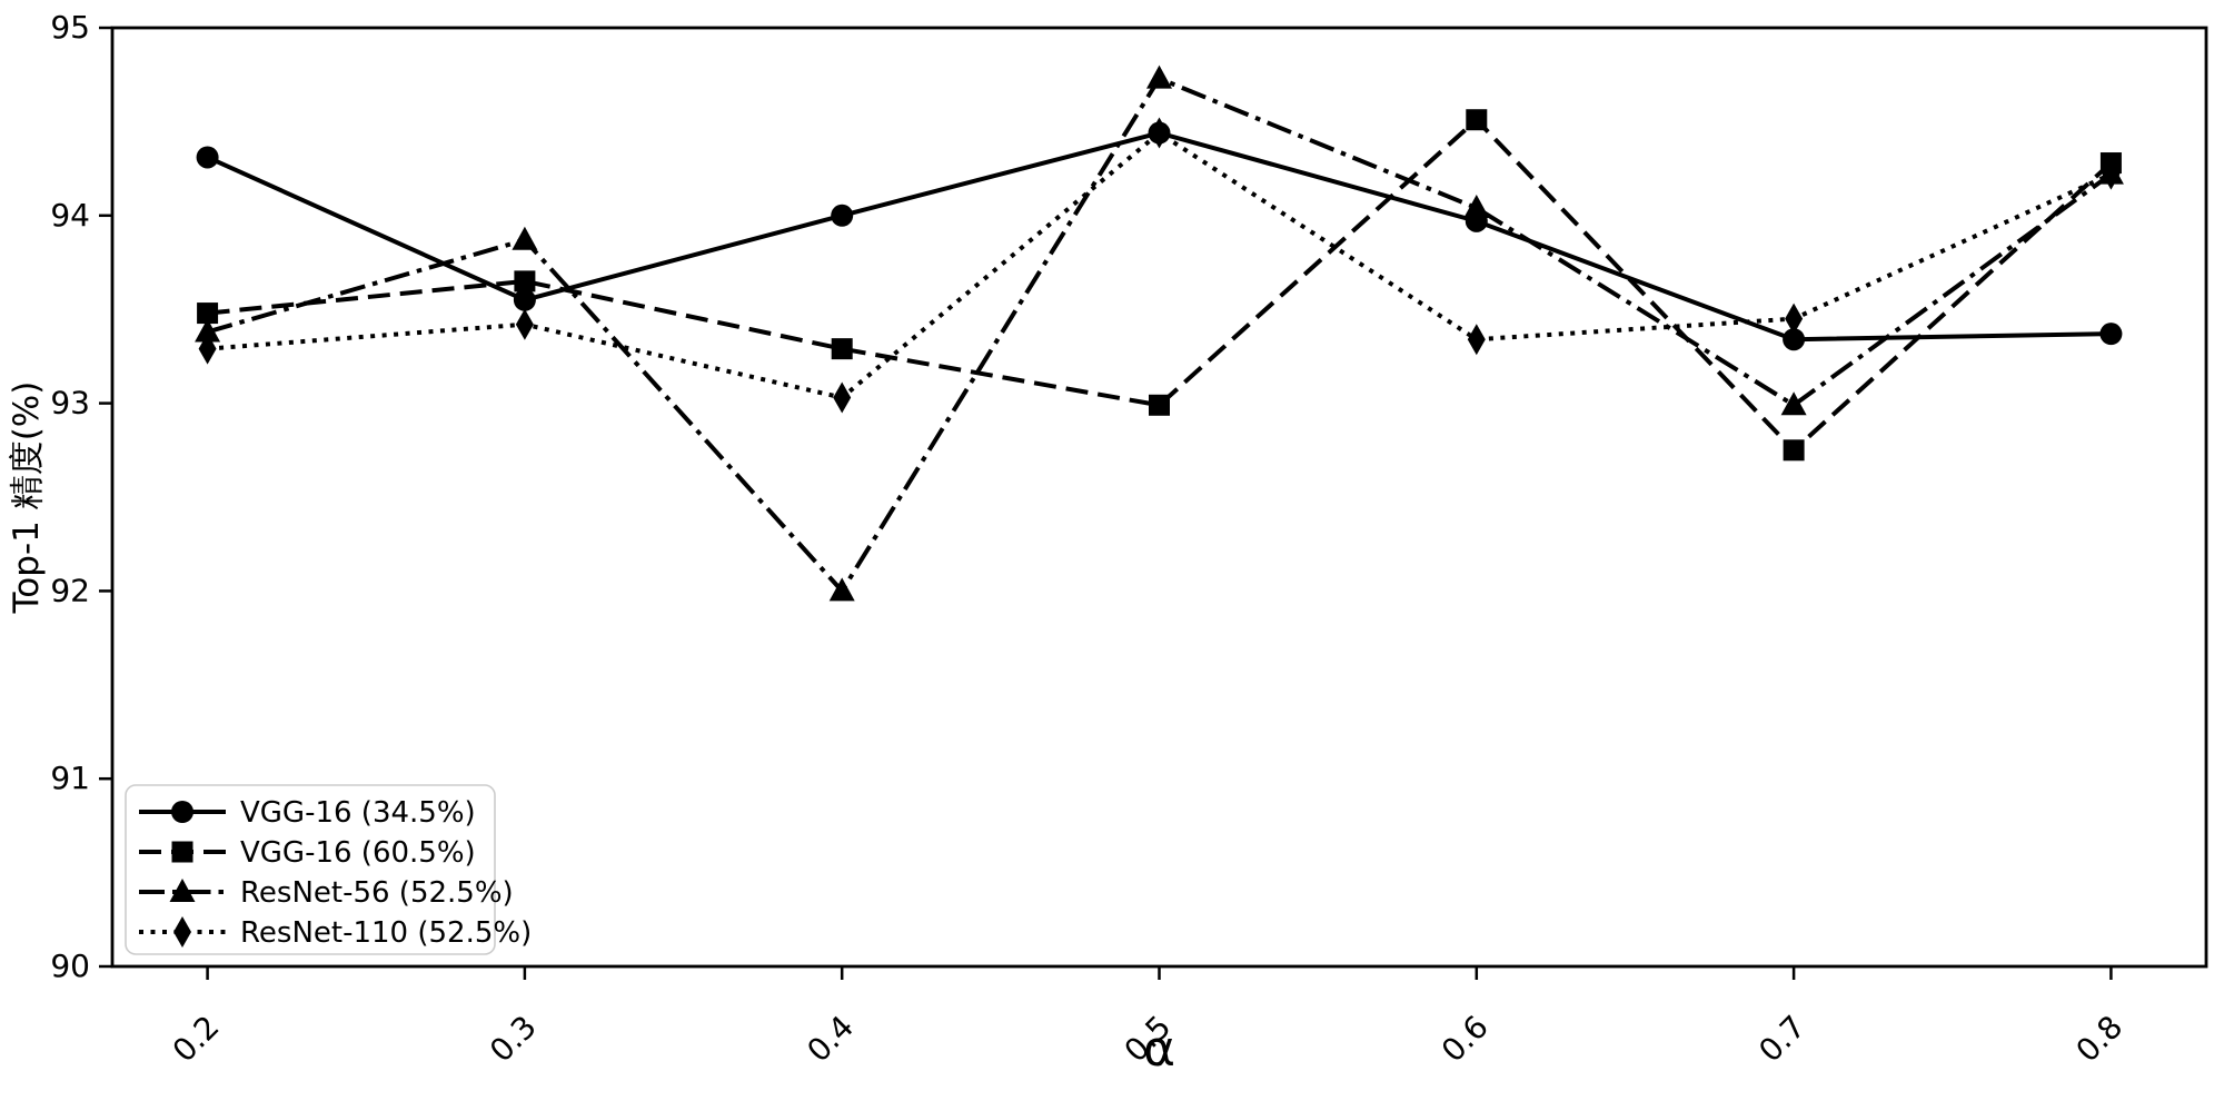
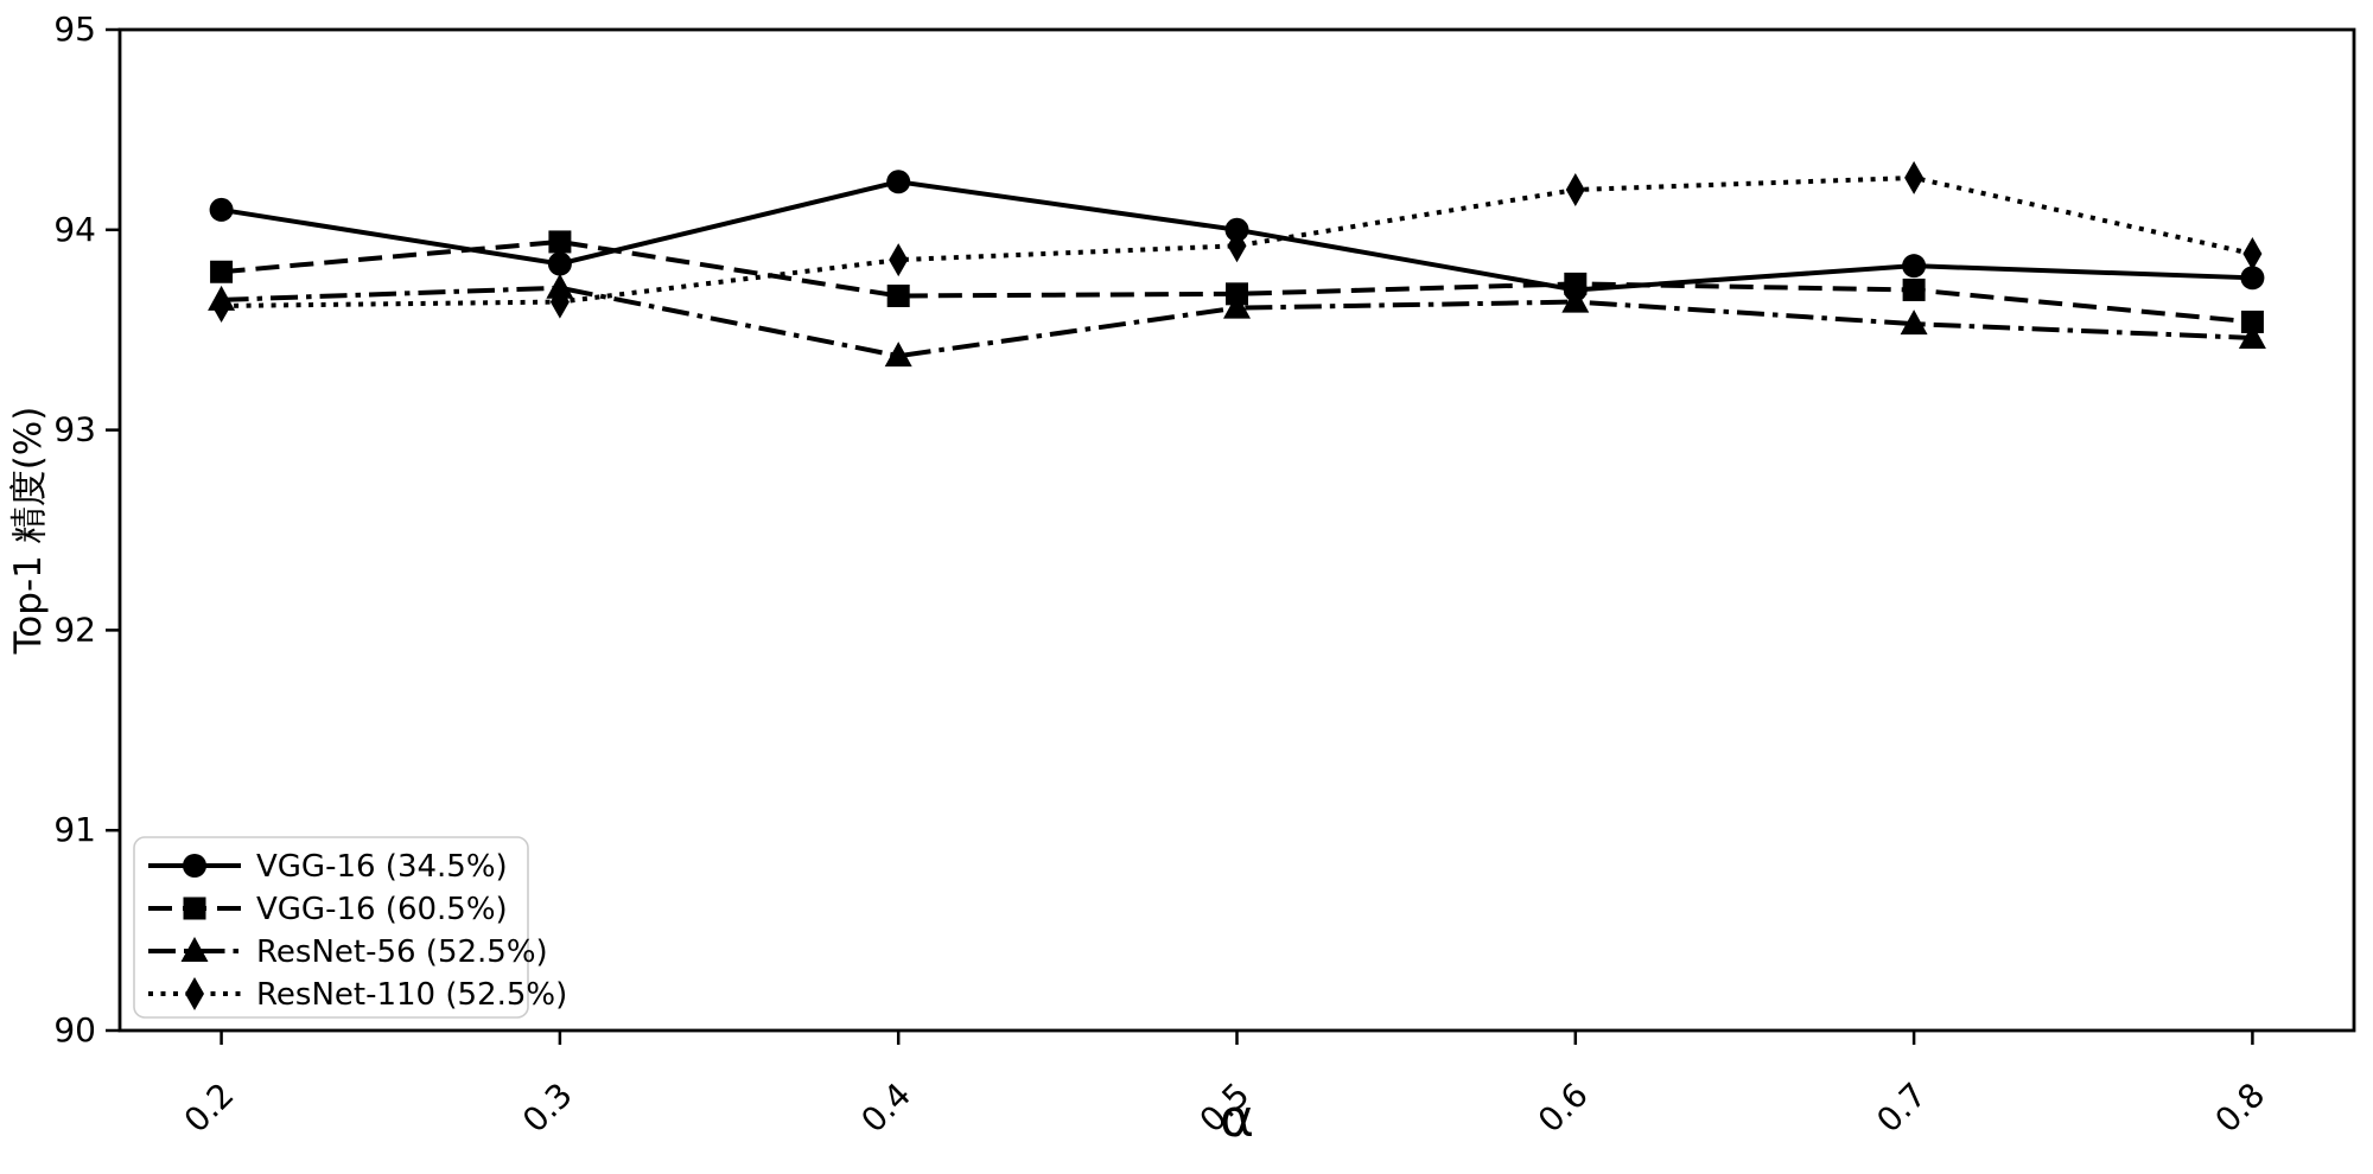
VGG-16 (34.5%)/0.2: 94.31 -> 94.10
VGG-16 (60.5%)/0.2: 93.48 -> 93.79
ResNet-56 (52.5%)/0.2: 93.38 -> 93.65
ResNet-110 (52.5%)/0.2: 93.29 -> 93.62
VGG-16 (34.5%)/0.3: 93.55 -> 93.83
VGG-16 (60.5%)/0.3: 93.65 -> 93.94
ResNet-56 (52.5%)/0.3: 93.87 -> 93.71
ResNet-110 (52.5%)/0.3: 93.42 -> 93.64
VGG-16 (34.5%)/0.4: 94.00 -> 94.24
VGG-16 (60.5%)/0.4: 93.29 -> 93.67
ResNet-56 (52.5%)/0.4: 92.00 -> 93.37
ResNet-110 (52.5%)/0.4: 93.03 -> 93.85
VGG-16 (34.5%)/0.5: 94.44 -> 94.00
VGG-16 (60.5%)/0.5: 92.99 -> 93.68
ResNet-56 (52.5%)/0.5: 94.73 -> 93.61
ResNet-110 (52.5%)/0.5: 94.44 -> 93.92
VGG-16 (34.5%)/0.6: 93.97 -> 93.70
VGG-16 (60.5%)/0.6: 94.51 -> 93.73
ResNet-56 (52.5%)/0.6: 94.04 -> 93.64
ResNet-110 (52.5%)/0.6: 93.34 -> 94.20
VGG-16 (34.5%)/0.7: 93.34 -> 93.82
VGG-16 (60.5%)/0.7: 92.75 -> 93.70
ResNet-56 (52.5%)/0.7: 92.99 -> 93.53
ResNet-110 (52.5%)/0.7: 93.45 -> 94.26
VGG-16 (34.5%)/0.8: 93.37 -> 93.76
VGG-16 (60.5%)/0.8: 94.28 -> 93.54
ResNet-56 (52.5%)/0.8: 94.22 -> 93.46
ResNet-110 (52.5%)/0.8: 94.22 -> 93.88
